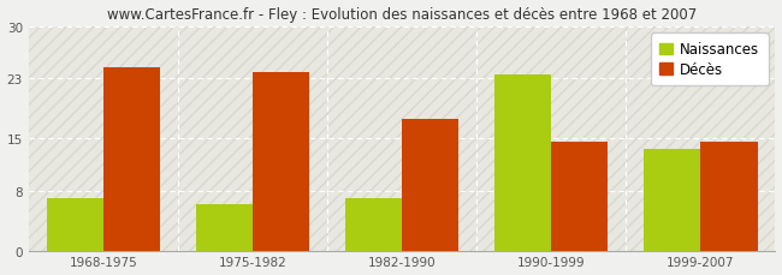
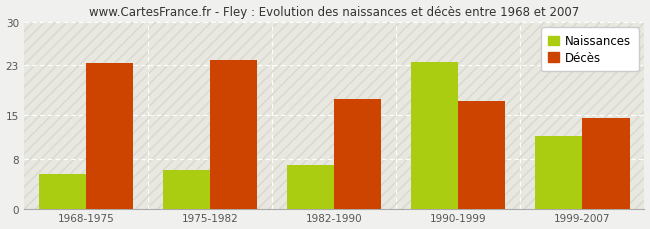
Naissances/1968-1975: 7.0 -> 5.6
Décès/1968-1975: 24.5 -> 23.4
Décès/1990-1999: 14.5 -> 17.2
Naissances/1999-2007: 13.5 -> 11.6
